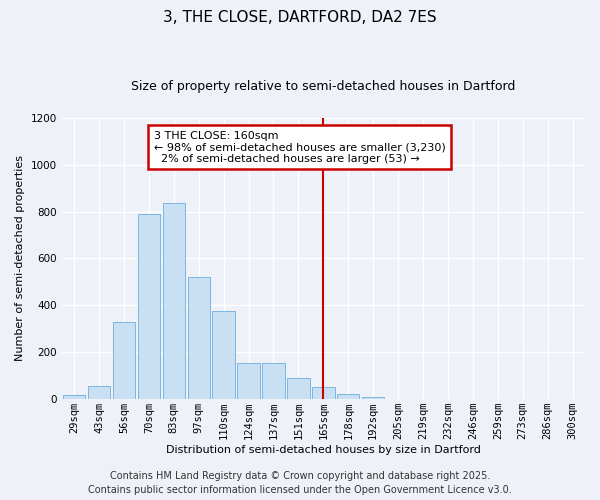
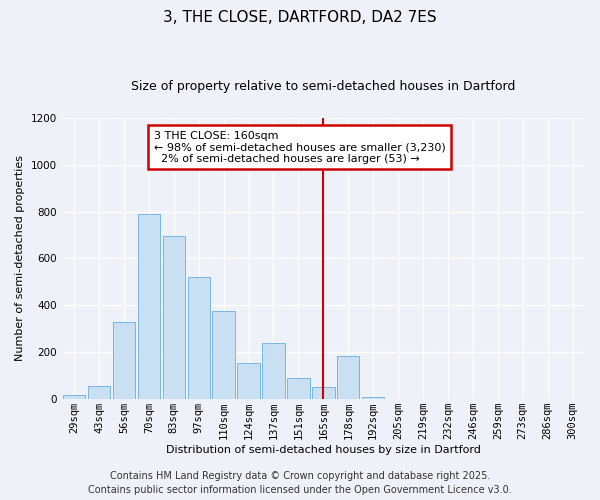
83sqm: 835 -> 695
137sqm: 155 -> 240
178sqm: 20 -> 185
